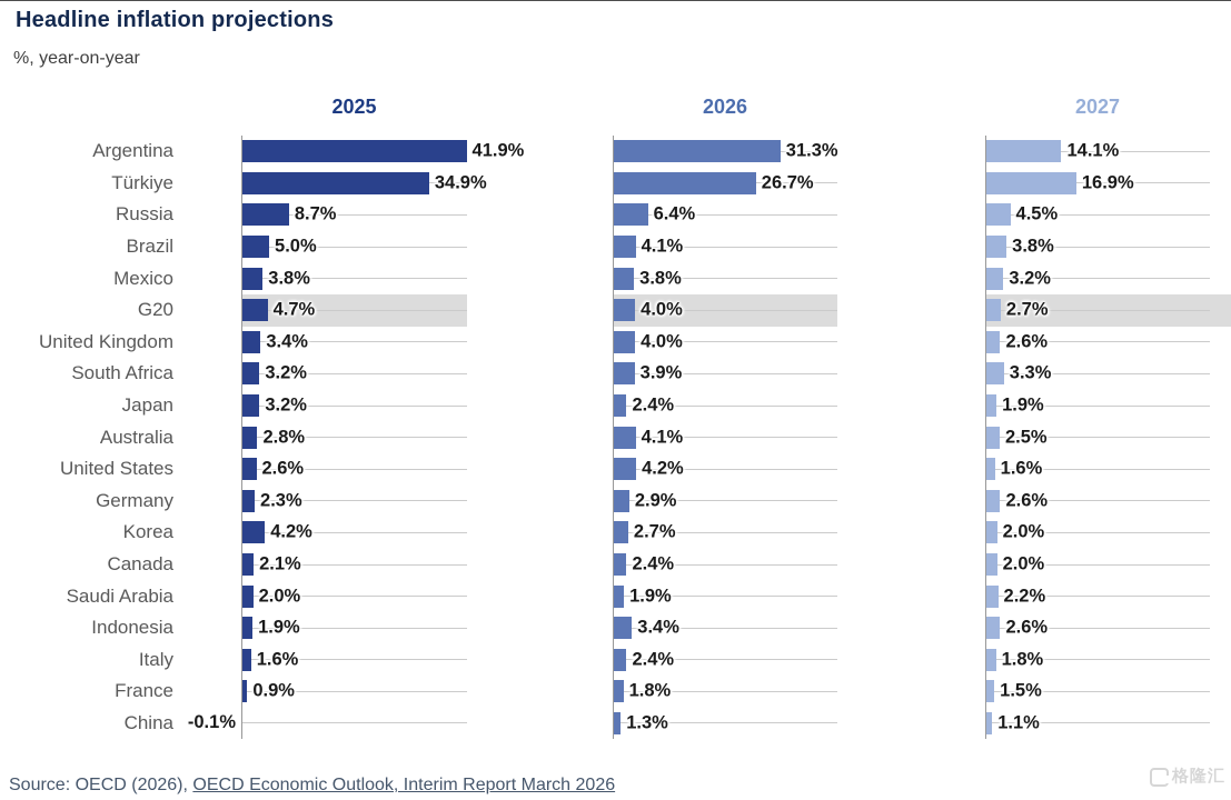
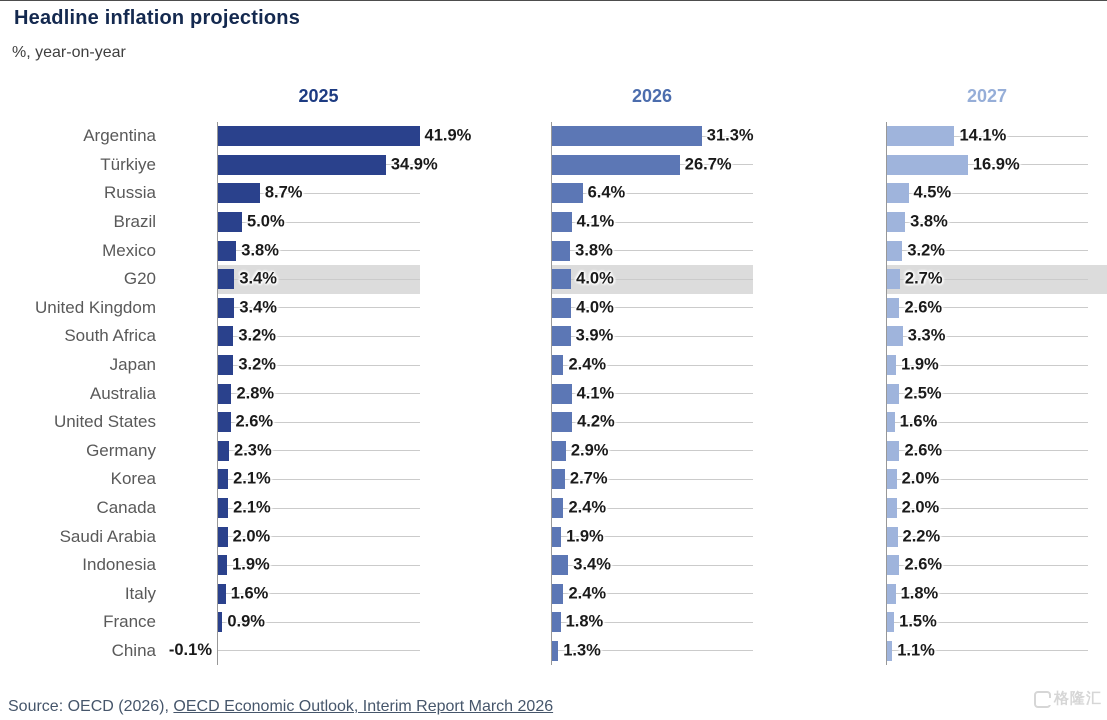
2025/G20: 4.7% -> 3.4%
2025/Korea: 4.2% -> 2.1%
